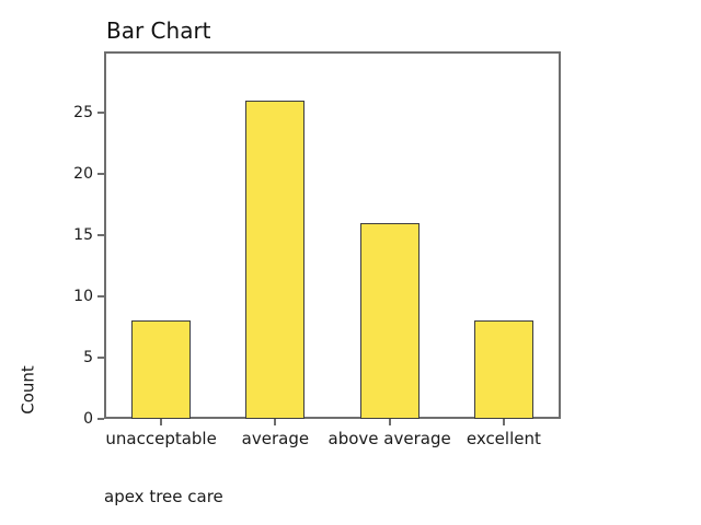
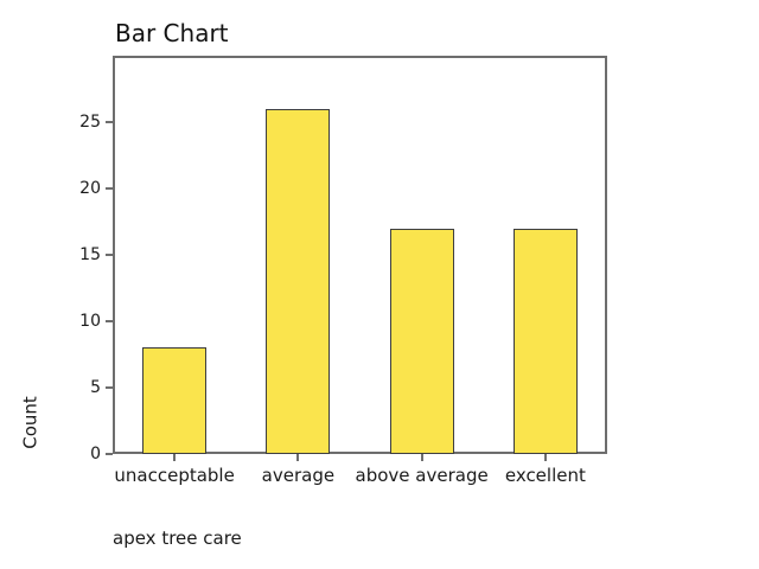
above average: 16 -> 17
excellent: 8 -> 17
